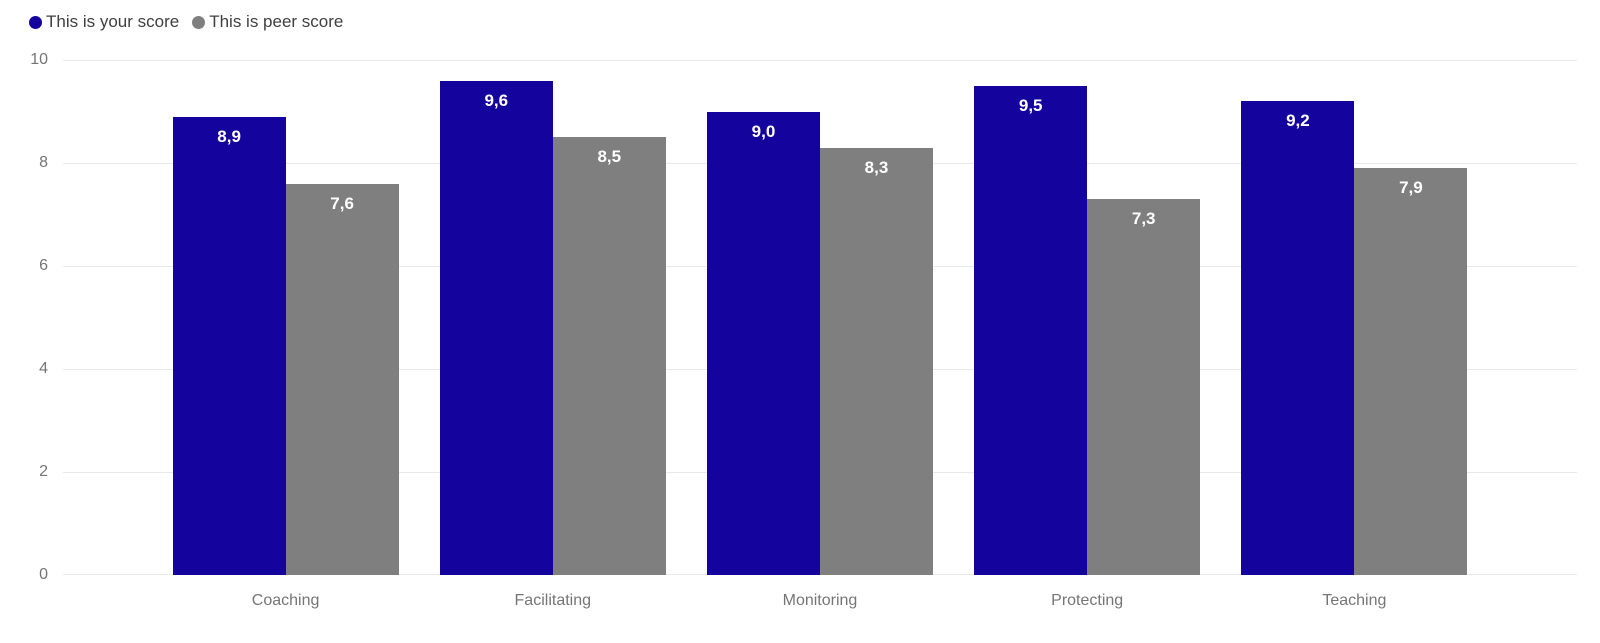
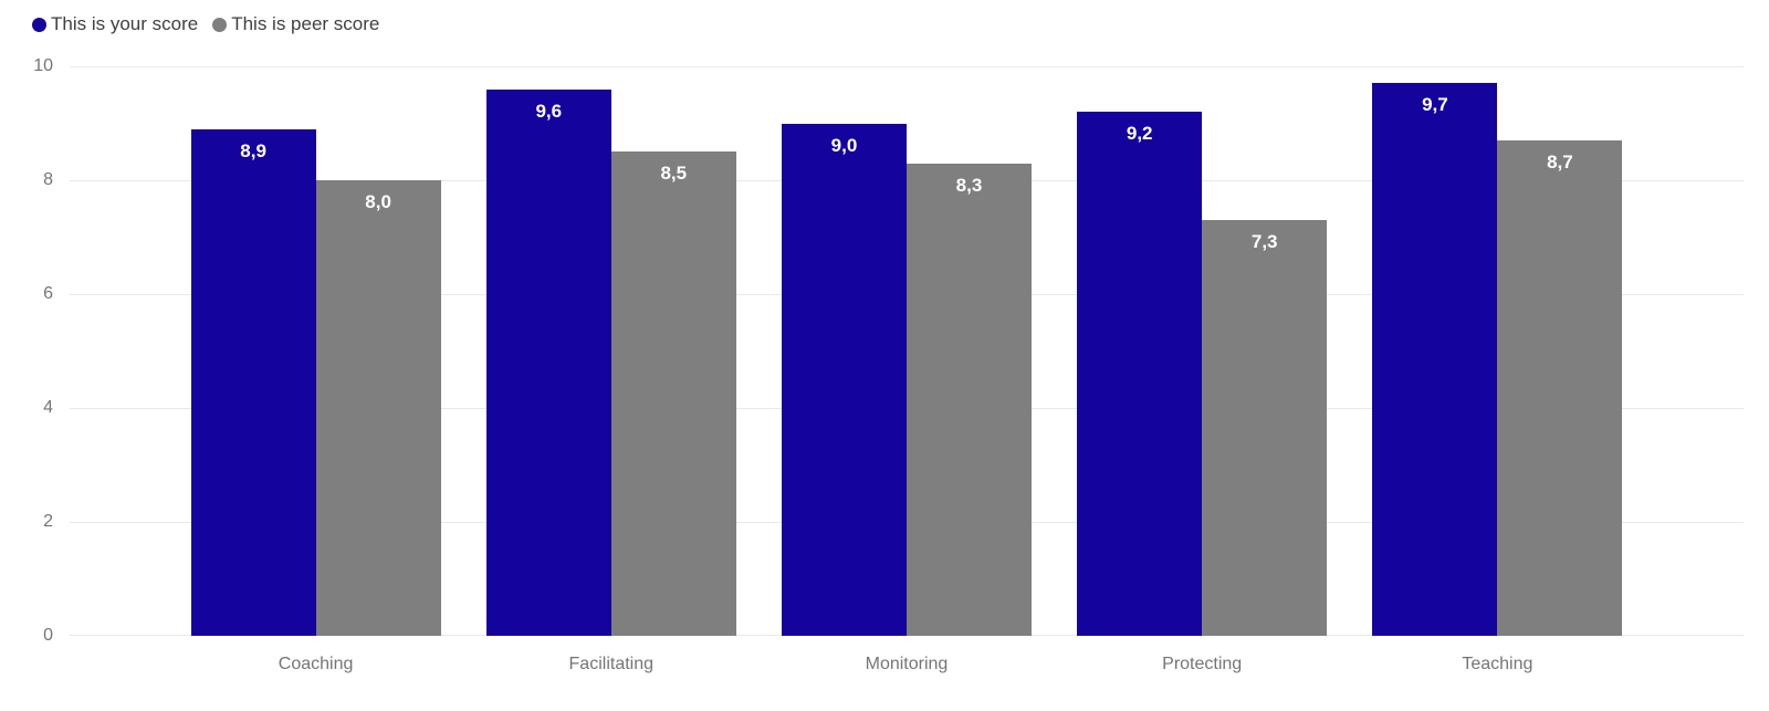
This is peer score/Coaching: 7,6 -> 8,0
This is your score/Protecting: 9,5 -> 9,2
This is your score/Teaching: 9,2 -> 9,7
This is peer score/Teaching: 7,9 -> 8,7
